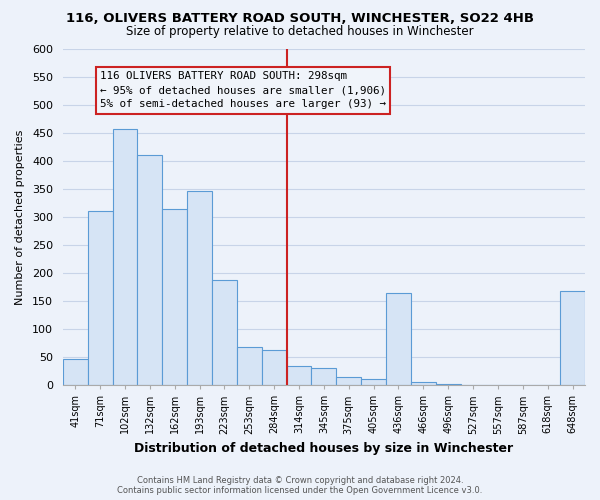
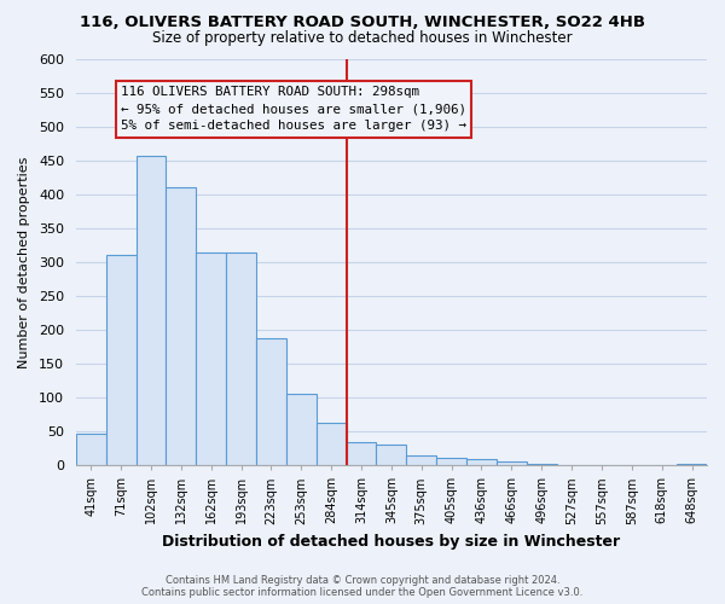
193sqm: 346 -> 315
253sqm: 68 -> 105
436sqm: 164 -> 10
648sqm: 168 -> 2
